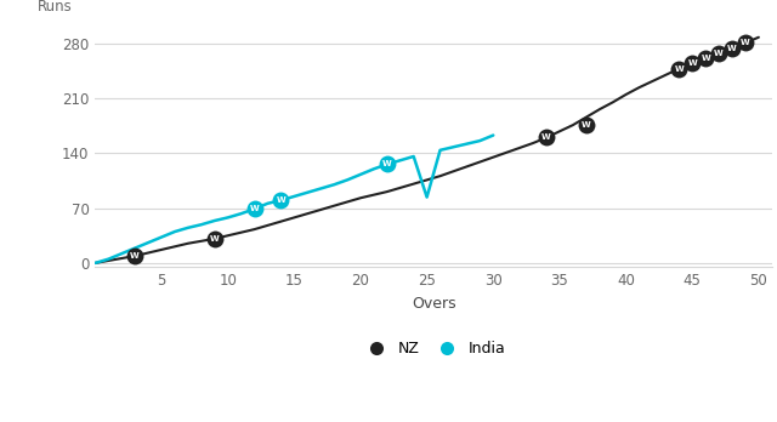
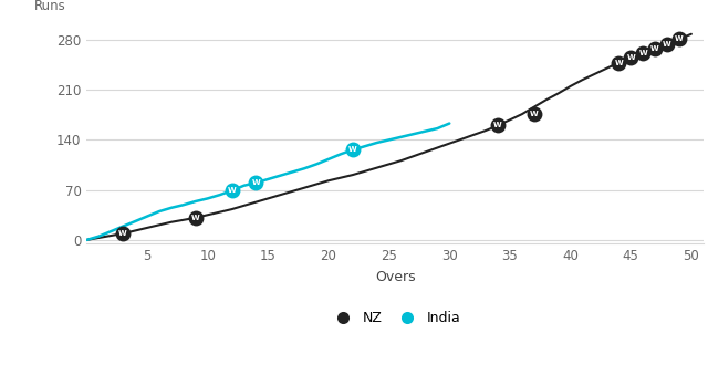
India/25: 84 -> 140
